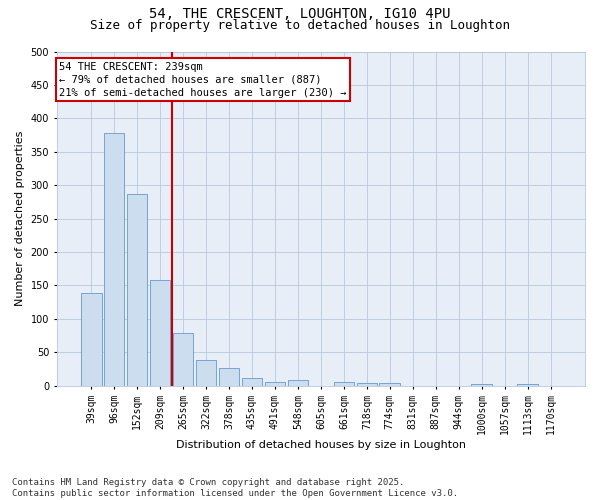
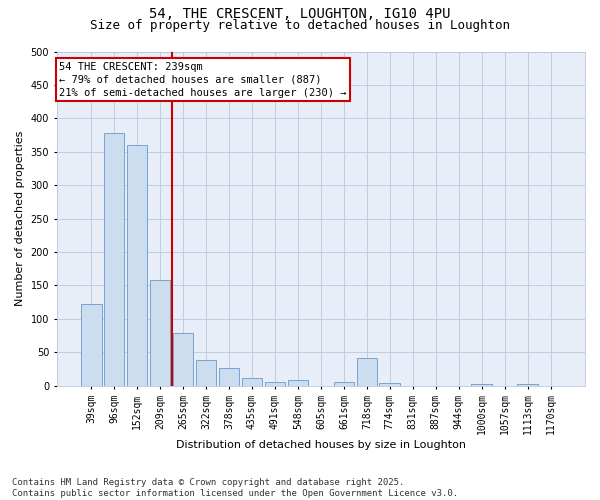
39sqm: 138 -> 122
152sqm: 287 -> 360
718sqm: 4 -> 42
